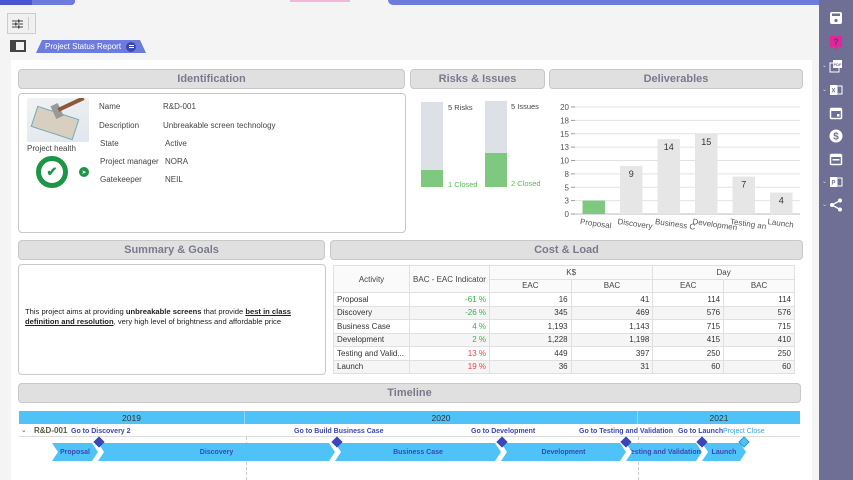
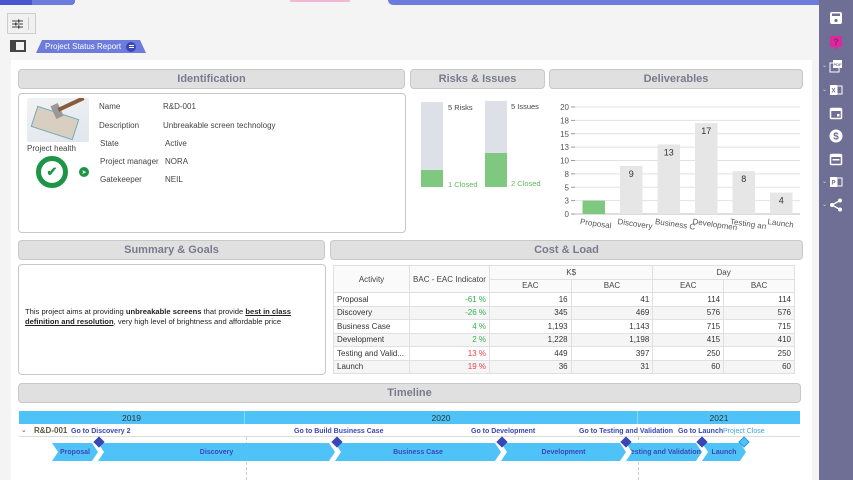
Business C: 14 -> 13
Developmen: 15 -> 17
Testing an: 7 -> 8
